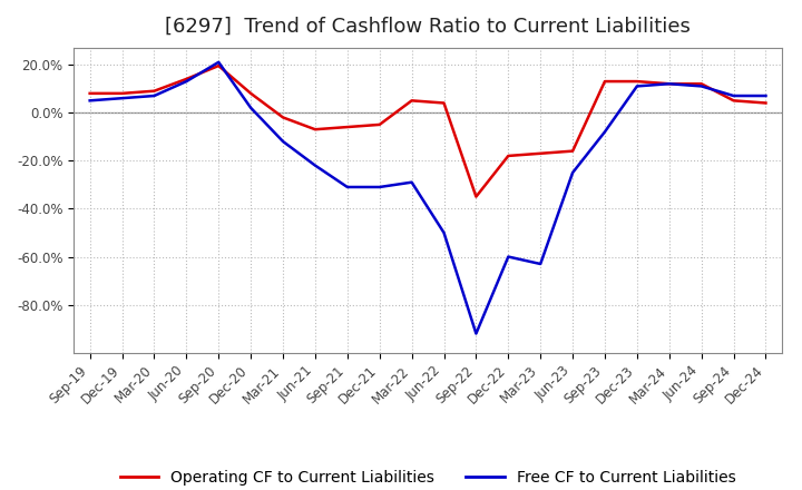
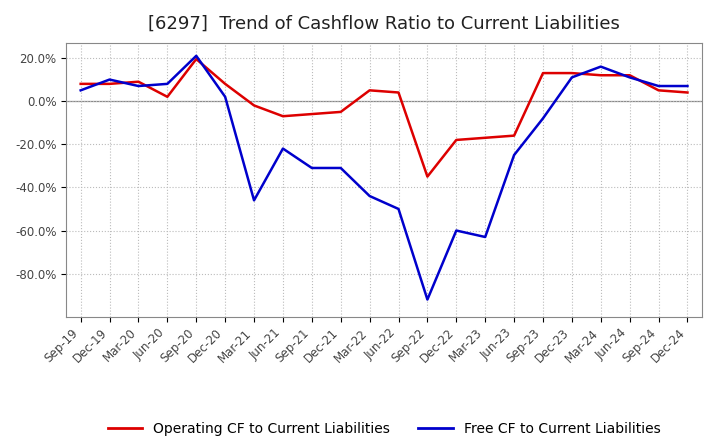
Free CF to Current Liabilities/Dec-19: 6% -> 10%
Operating CF to Current Liabilities/Jun-20: 14.0% -> 2.0%
Free CF to Current Liabilities/Jun-20: 13% -> 8%
Free CF to Current Liabilities/Mar-21: -12% -> -46%
Free CF to Current Liabilities/Mar-22: -29% -> -44%
Free CF to Current Liabilities/Mar-24: 12% -> 16%
